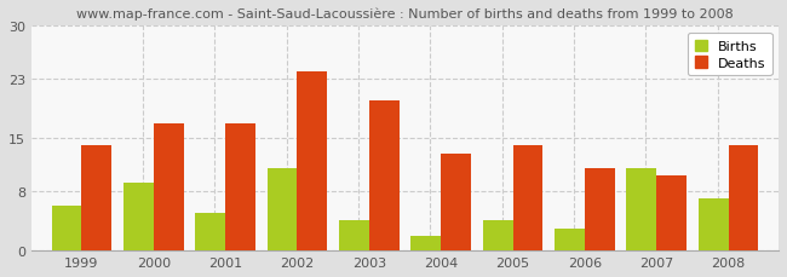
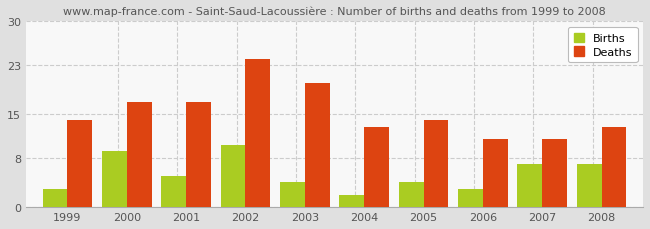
Births/1999: 6 -> 3
Births/2002: 11 -> 10
Births/2007: 11 -> 7
Deaths/2007: 10 -> 11
Deaths/2008: 14 -> 13
